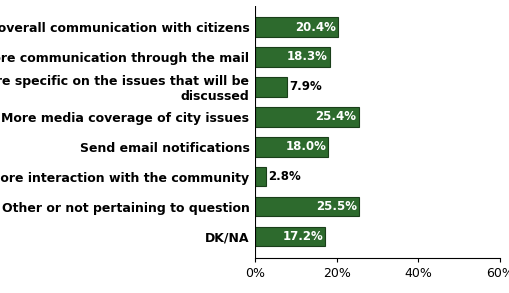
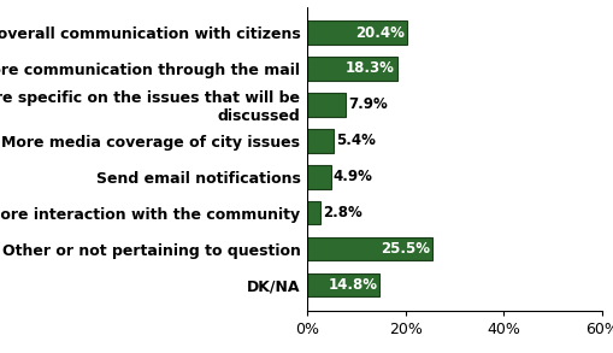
More media coverage of city issues: 25.4% -> 5.4%
Send email notifications: 18.0% -> 4.9%
DK/NA: 17.2% -> 14.8%
